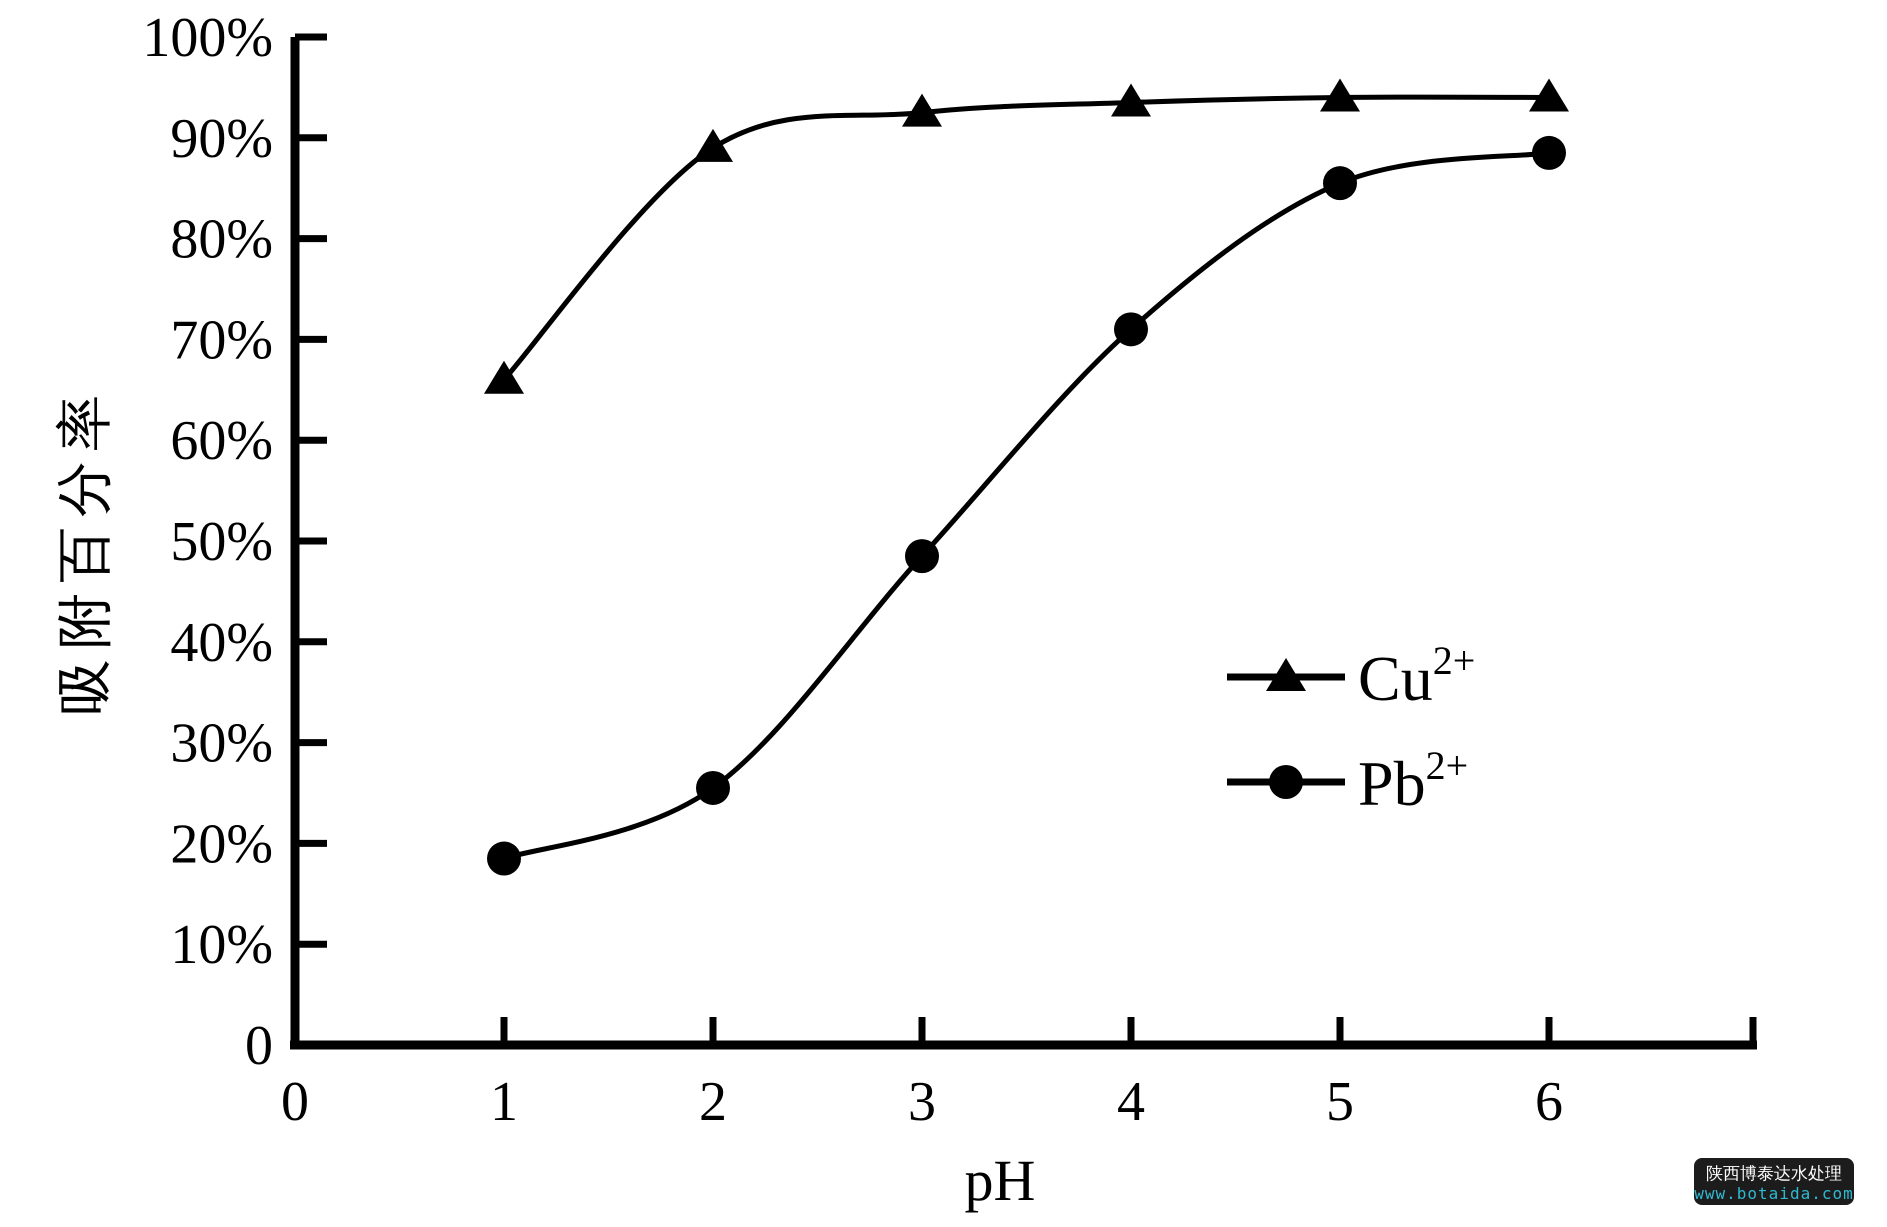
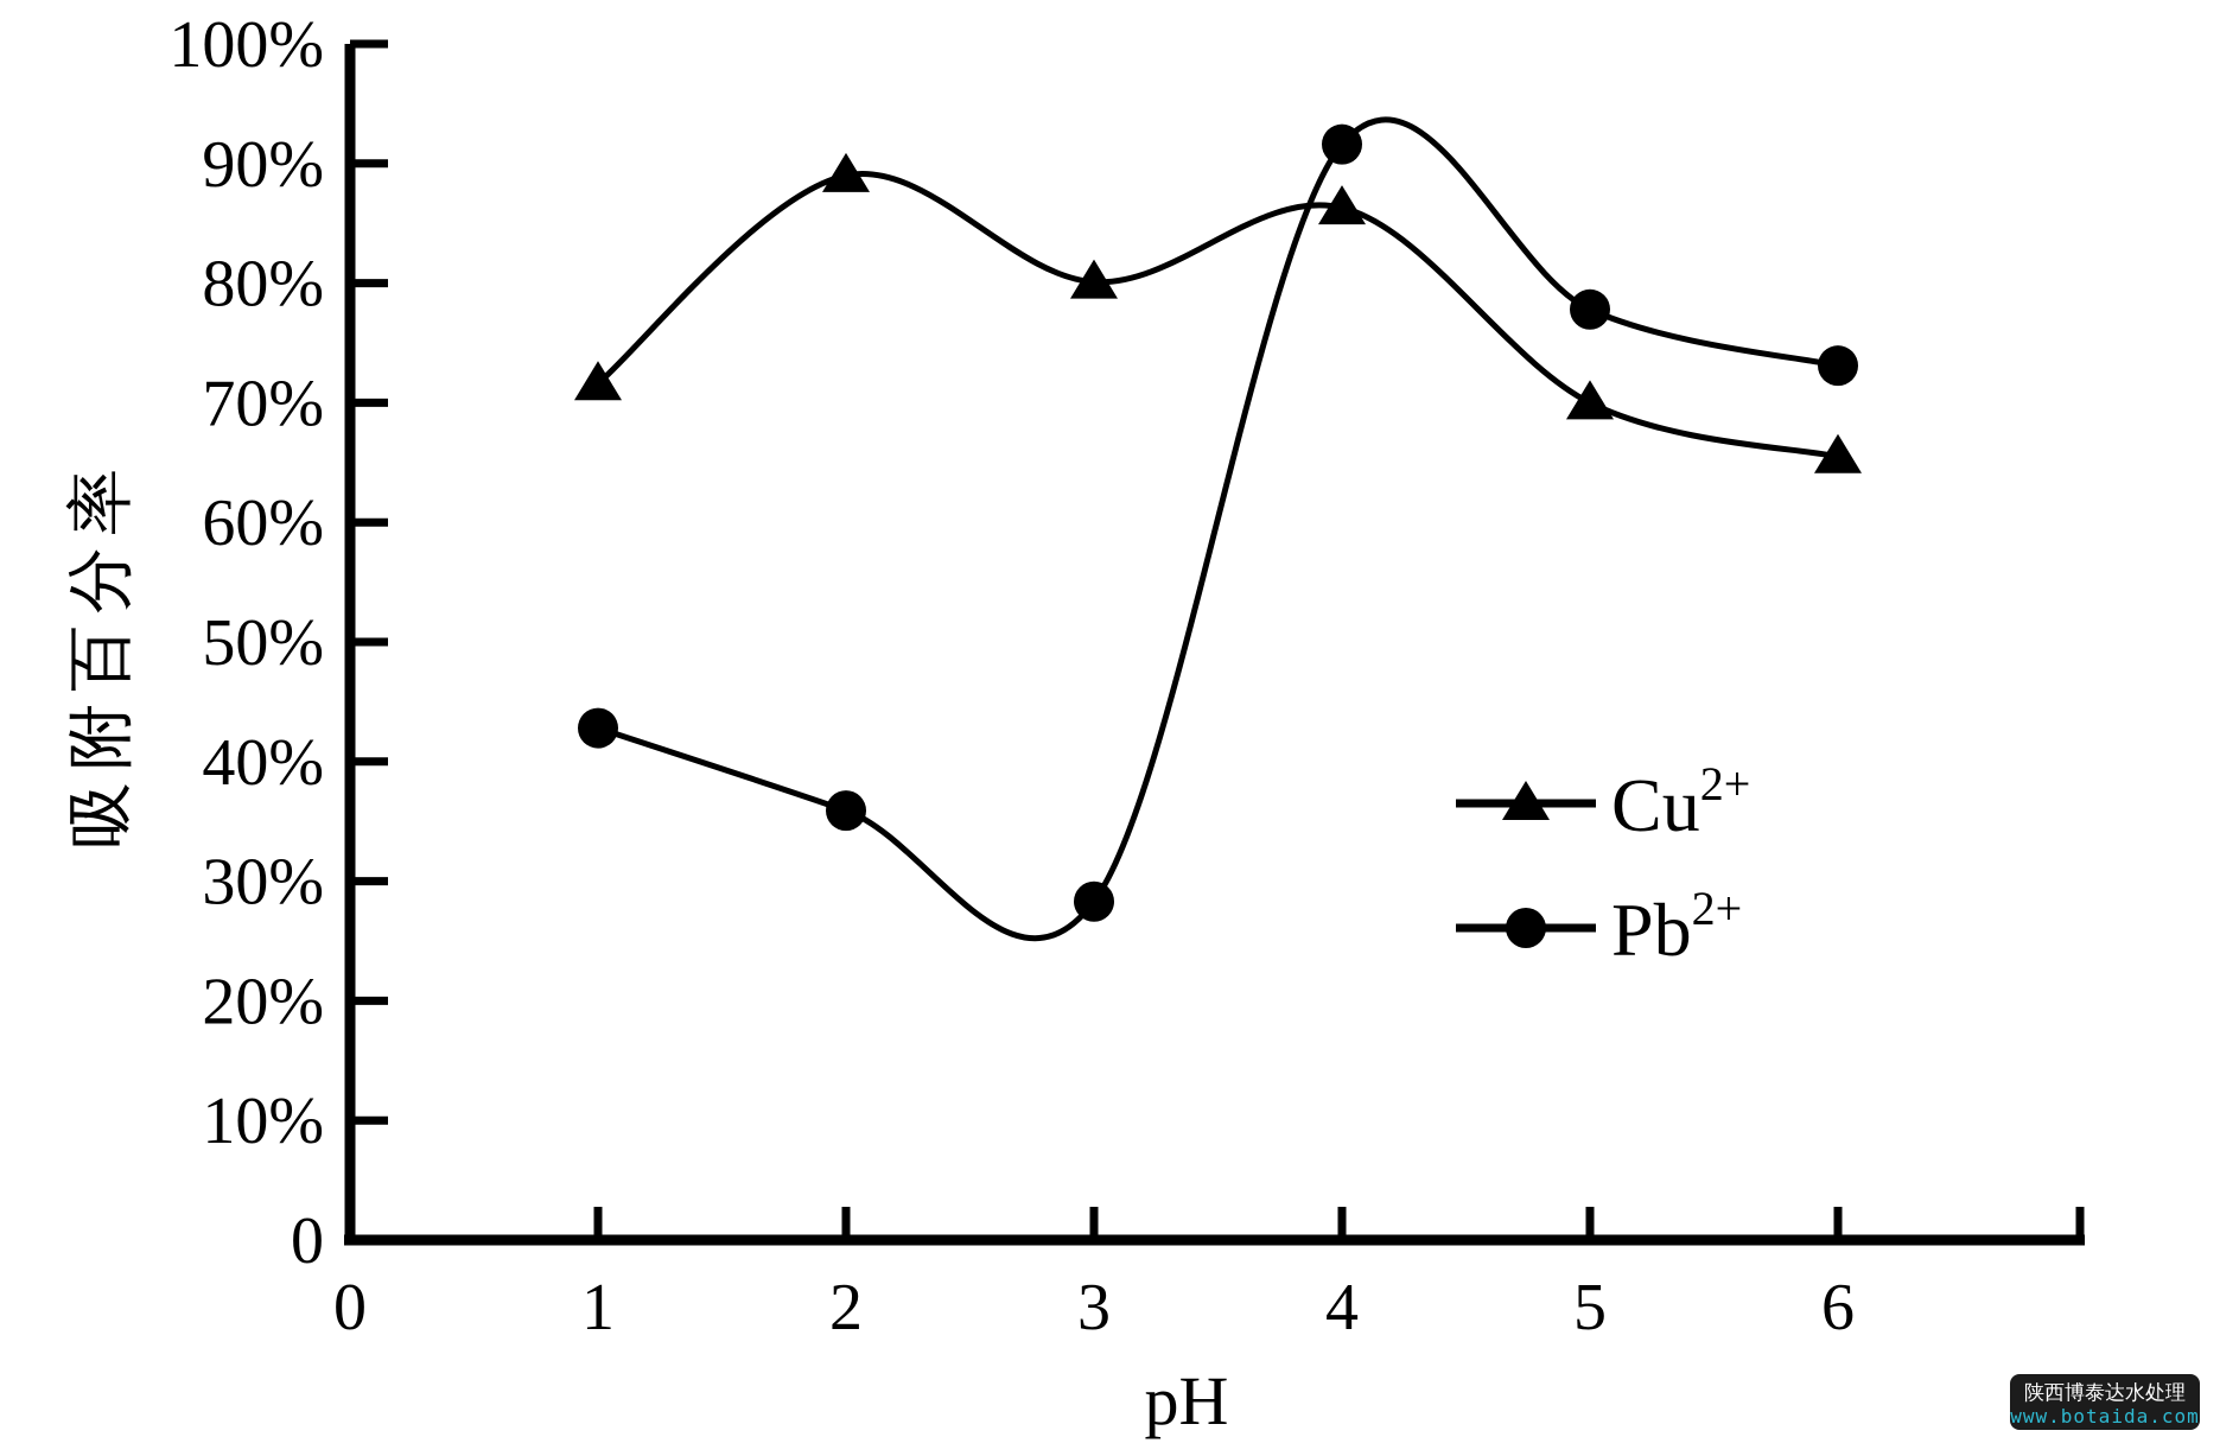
Cu2+/1: 66.0% -> 71.6%
Pb2+/1: 18.5% -> 42.8%
Pb2+/2: 25.5% -> 35.9%
Cu2+/3: 92.5% -> 80.1%
Pb2+/3: 48.5% -> 28.3%
Cu2+/4: 93.5% -> 86.3%
Pb2+/4: 71.0% -> 91.6%
Cu2+/5: 94.0% -> 70.0%
Pb2+/5: 85.5% -> 77.8%
Cu2+/6: 94.0% -> 65.5%
Pb2+/6: 88.5% -> 73.1%
